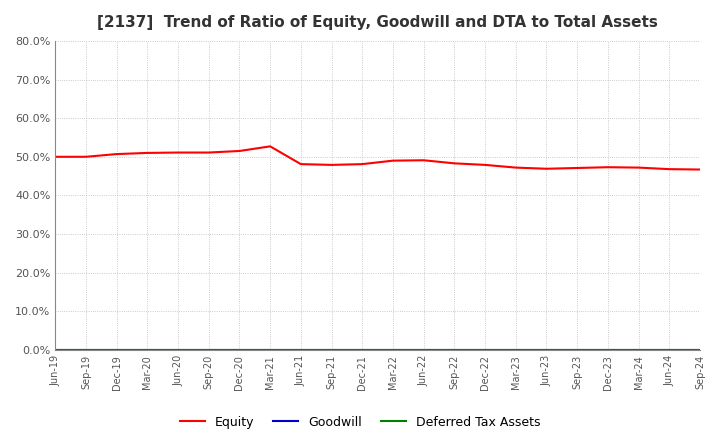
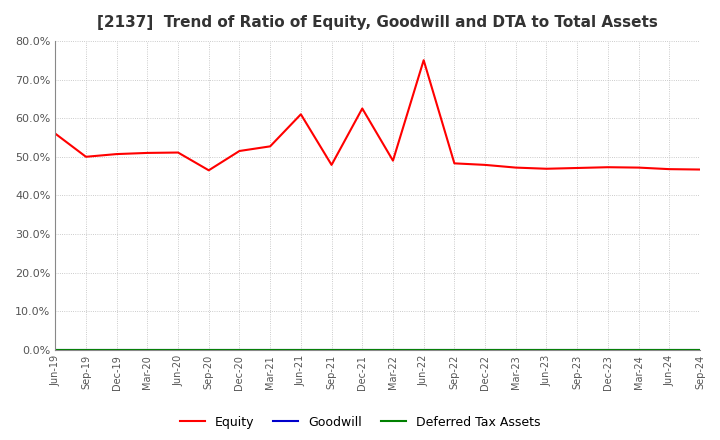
Equity/Jun-19: 50.0% -> 56.0%
Equity/Sep-20: 51.1% -> 46.5%
Equity/Jun-21: 48.1% -> 61.0%
Equity/Dec-21: 48.1% -> 62.5%
Equity/Jun-22: 49.1% -> 75.0%
